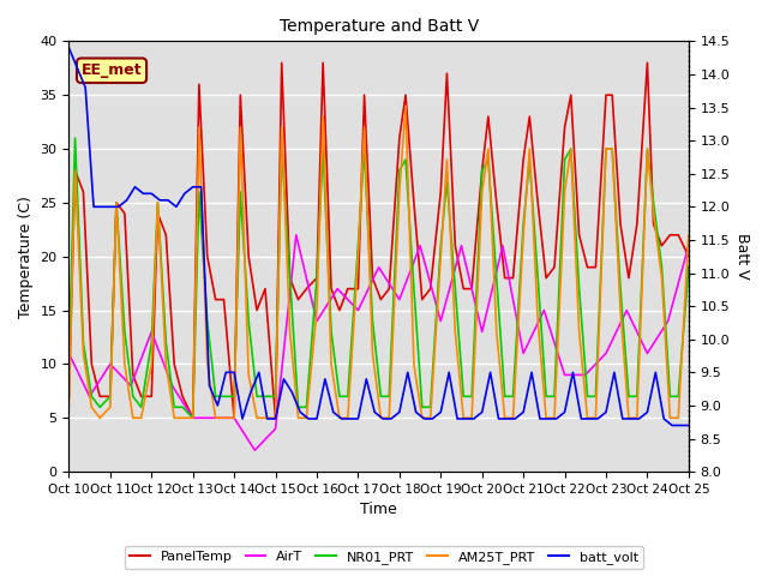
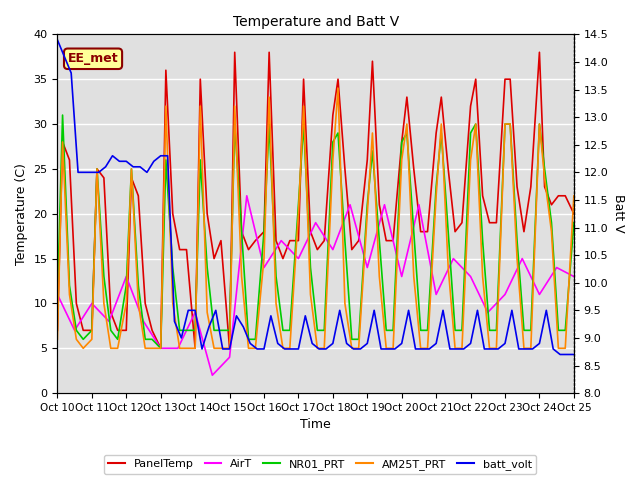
AirT/Oct 14: 5 -> 9
AirT/Oct 22: 9 -> 13
AirT/Oct 25: 21 -> 13
